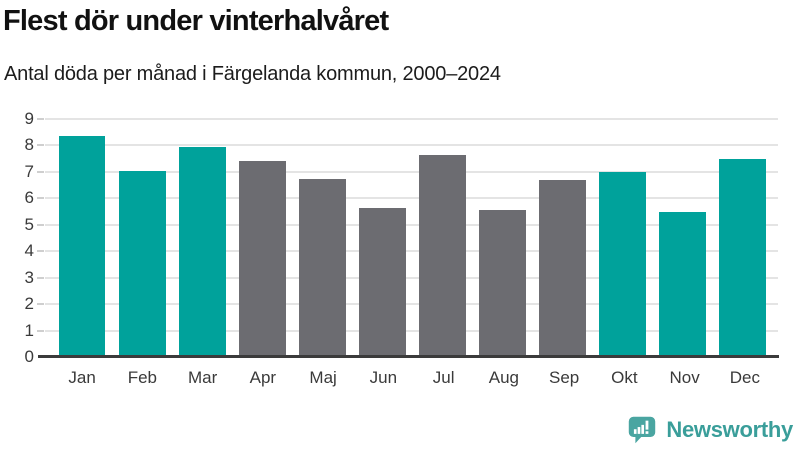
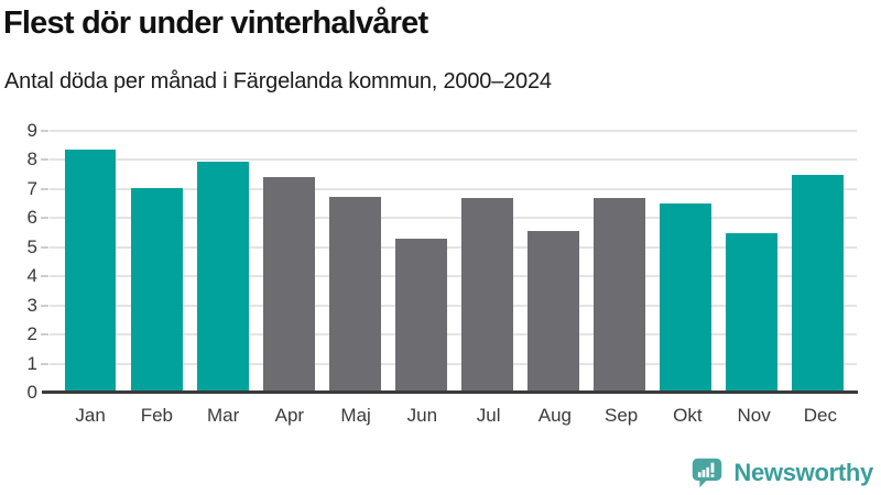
Jun: 5.7 -> 5.3
Jul: 7.7 -> 6.7
Okt: 7.0 -> 6.5
